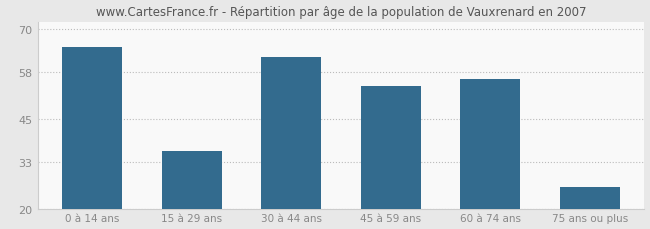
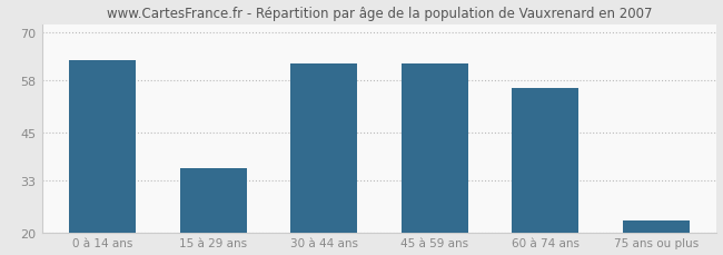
0 à 14 ans: 65 -> 63
45 à 59 ans: 54 -> 62
75 ans ou plus: 26 -> 23
